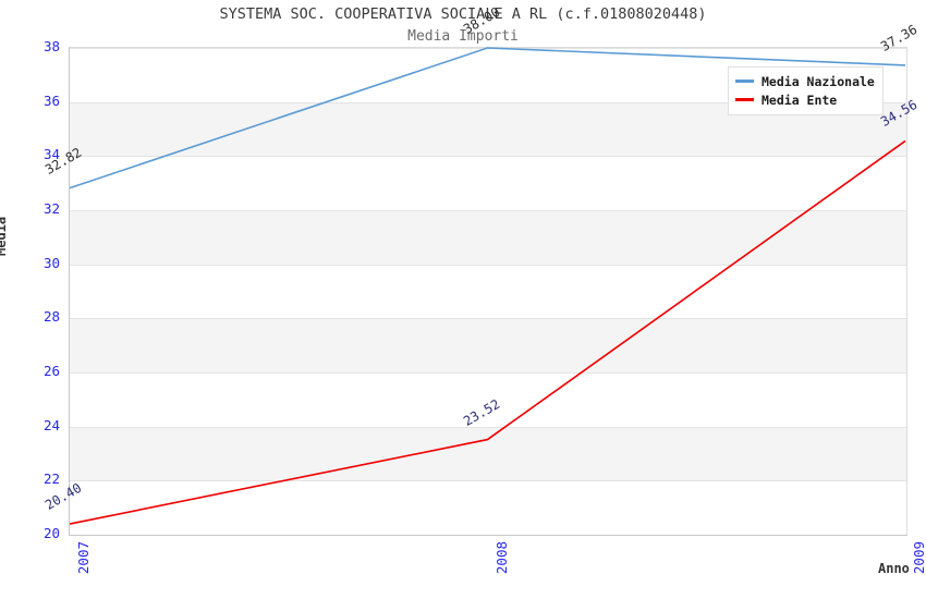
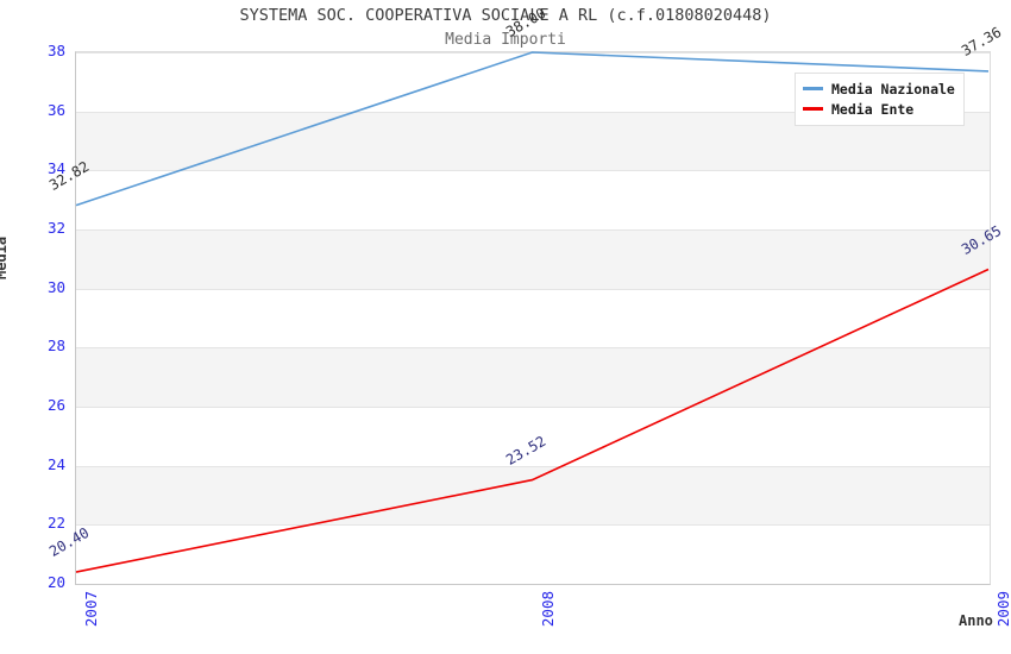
Media Ente/2009: 34.56 -> 30.65
